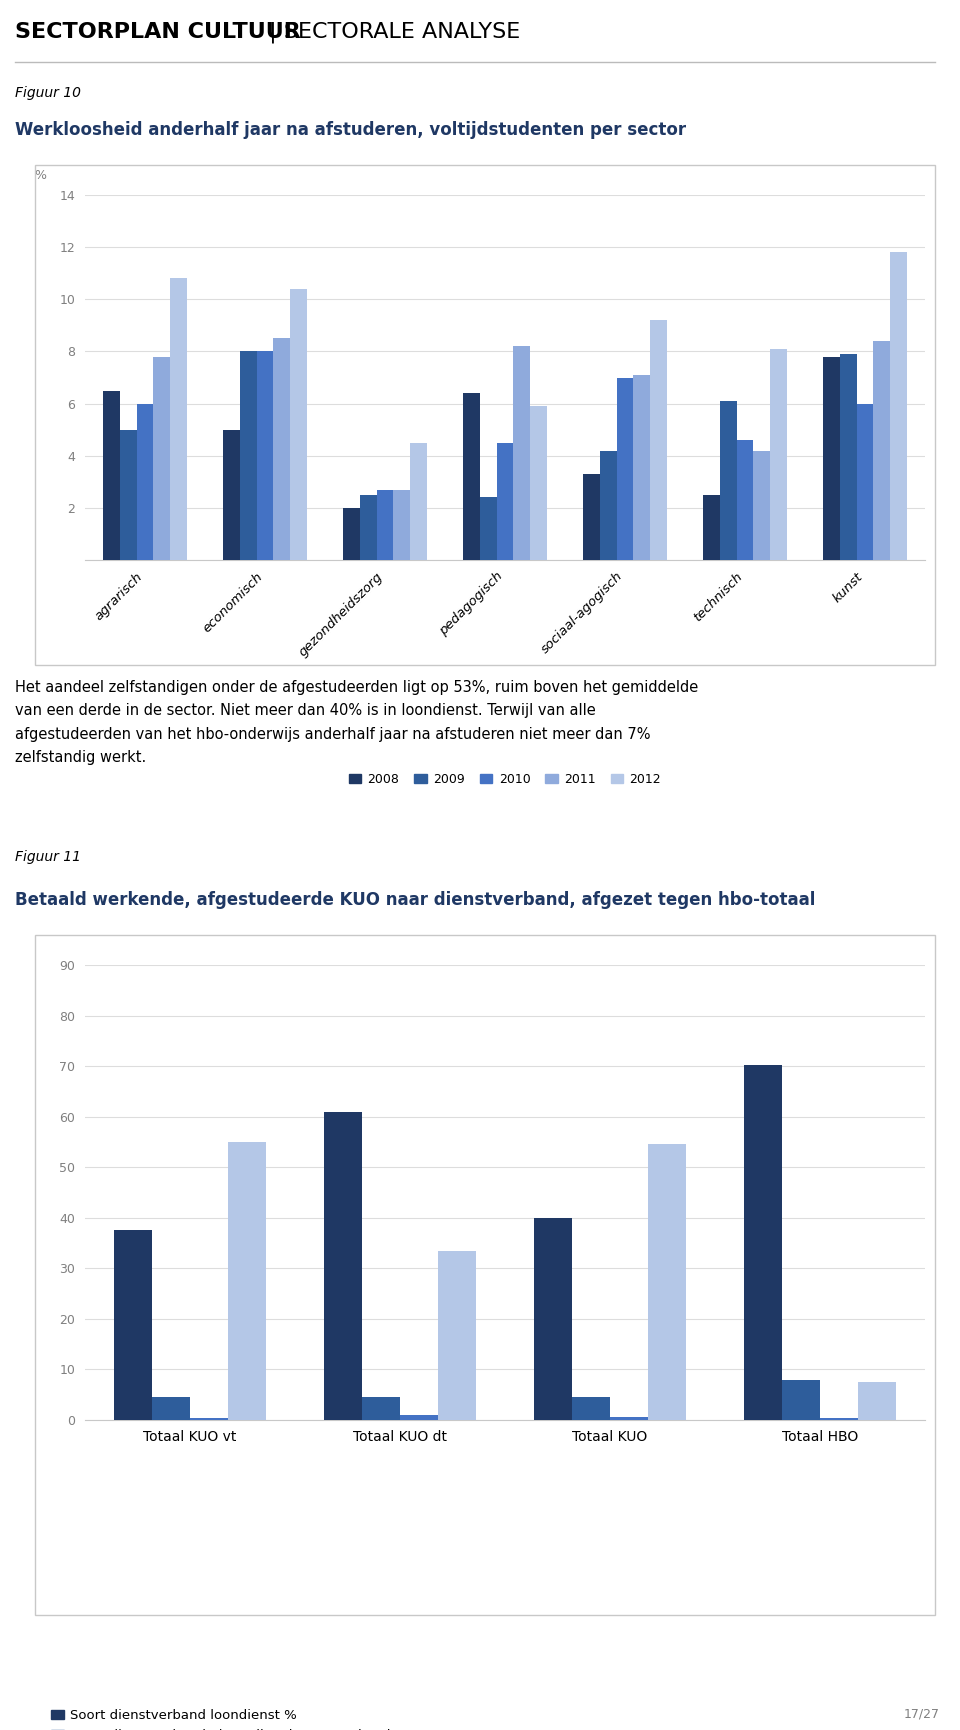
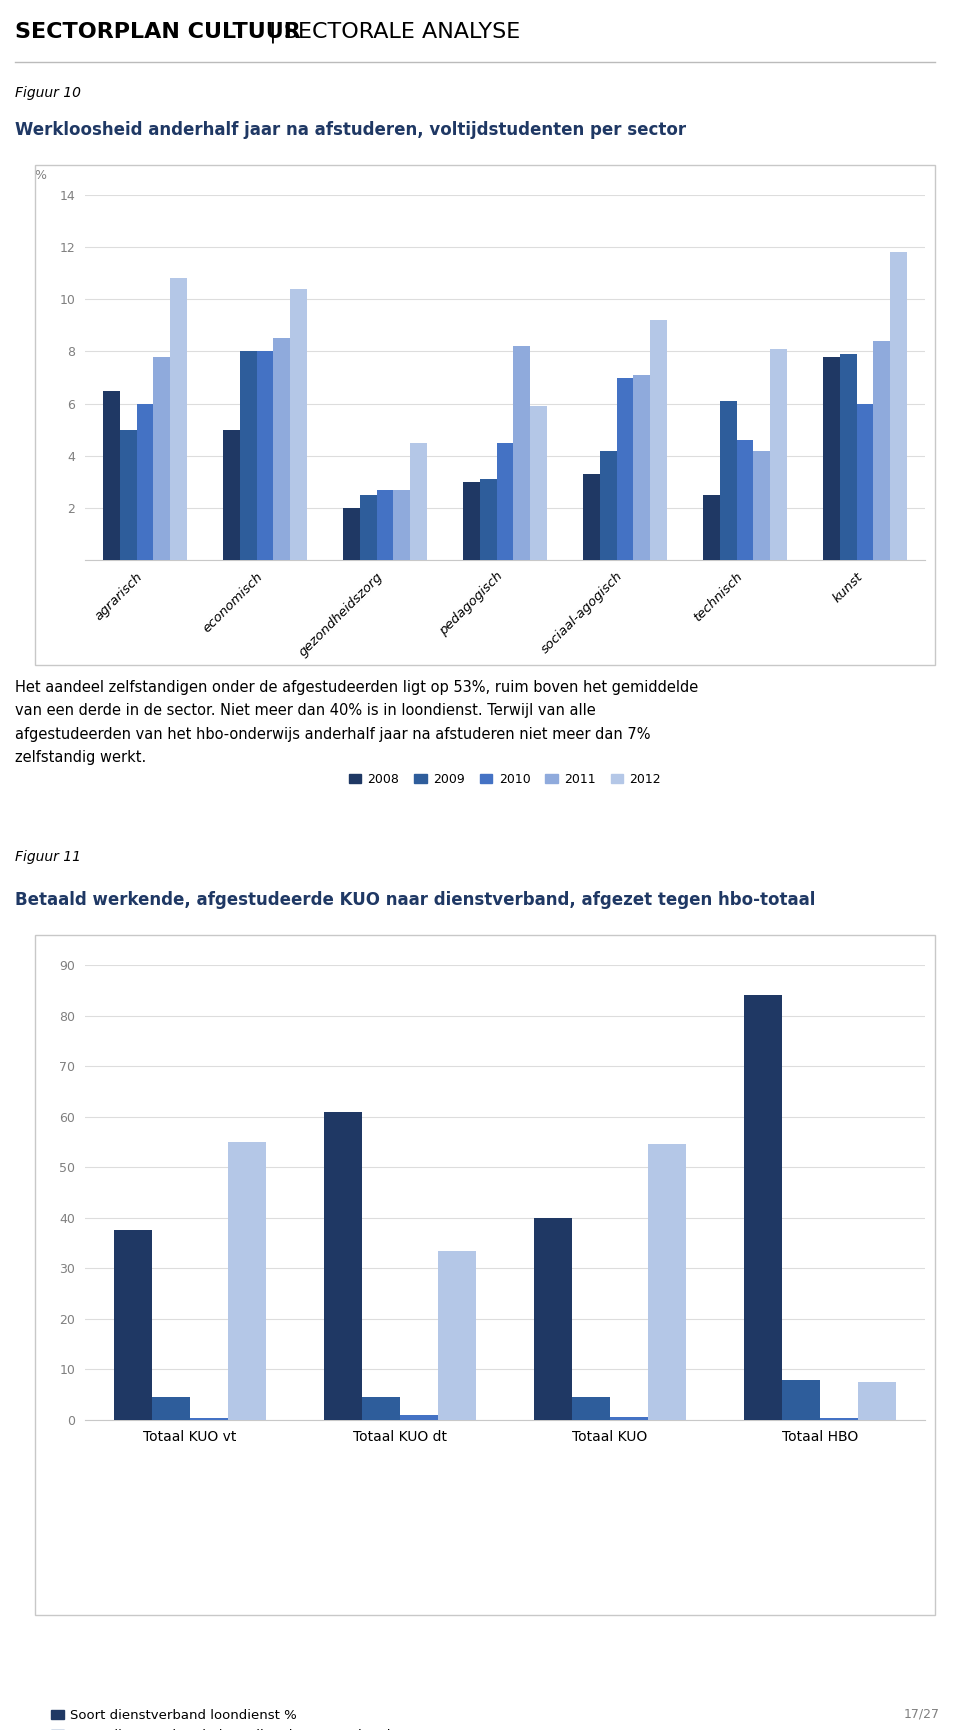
2008/pedagogisch: 6.4 -> 3.0
2009/pedagogisch: 2.4 -> 3.1
Soort dienstverband loondienst %/Totaal HBO: 70.2 -> 84.0
